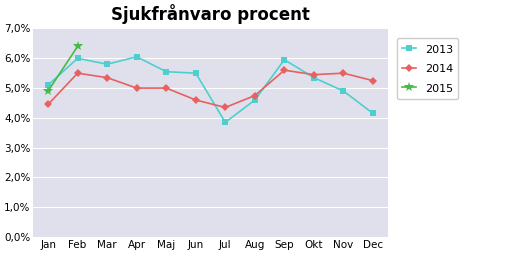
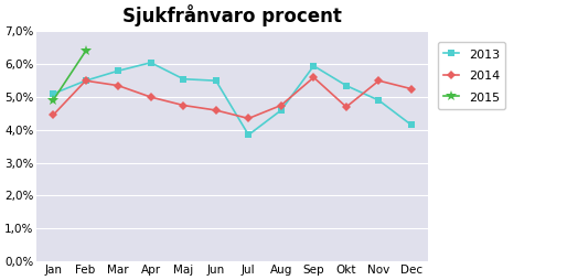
2013/Feb: 6,00% -> 5,50%
2014/Maj: 5,00% -> 4,75%
2014/Okt: 5,45% -> 4,70%
